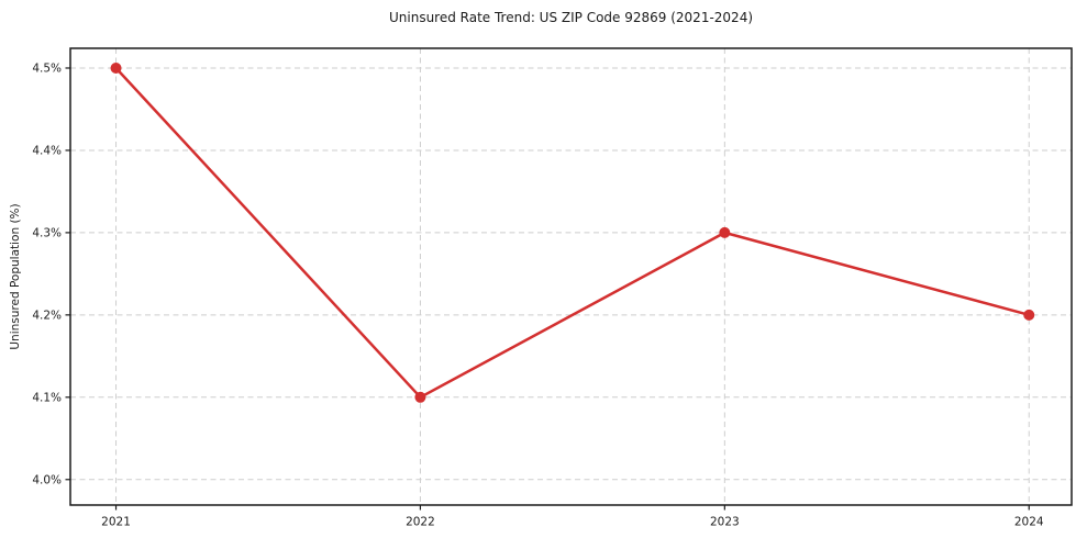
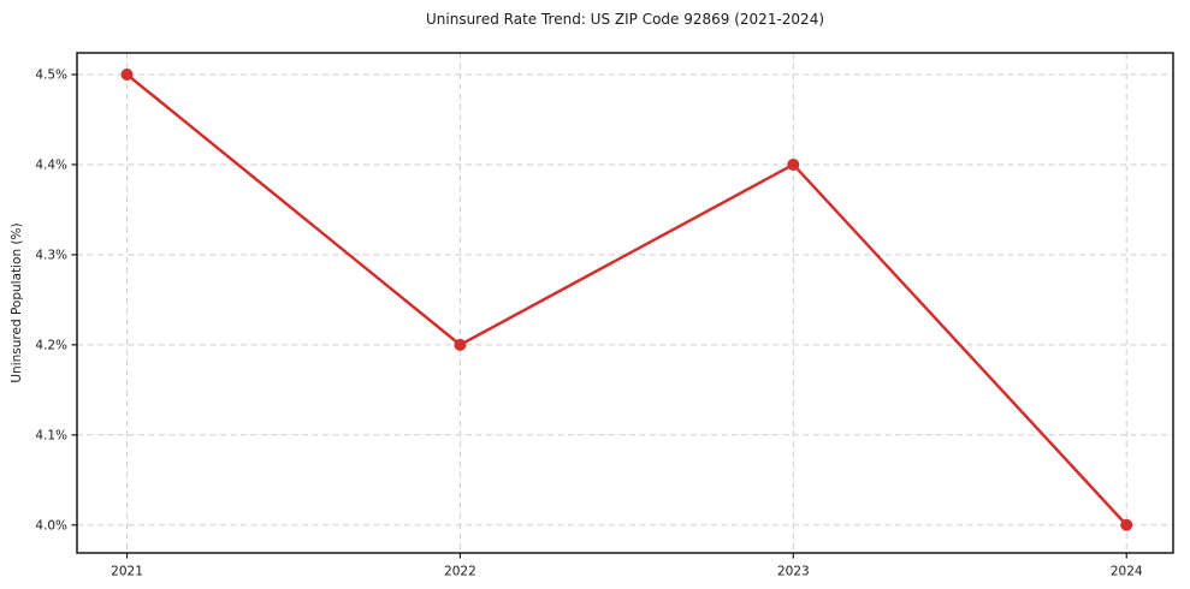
2022: 4.1% -> 4.2%
2023: 4.3% -> 4.4%
2024: 4.2% -> 4.0%
